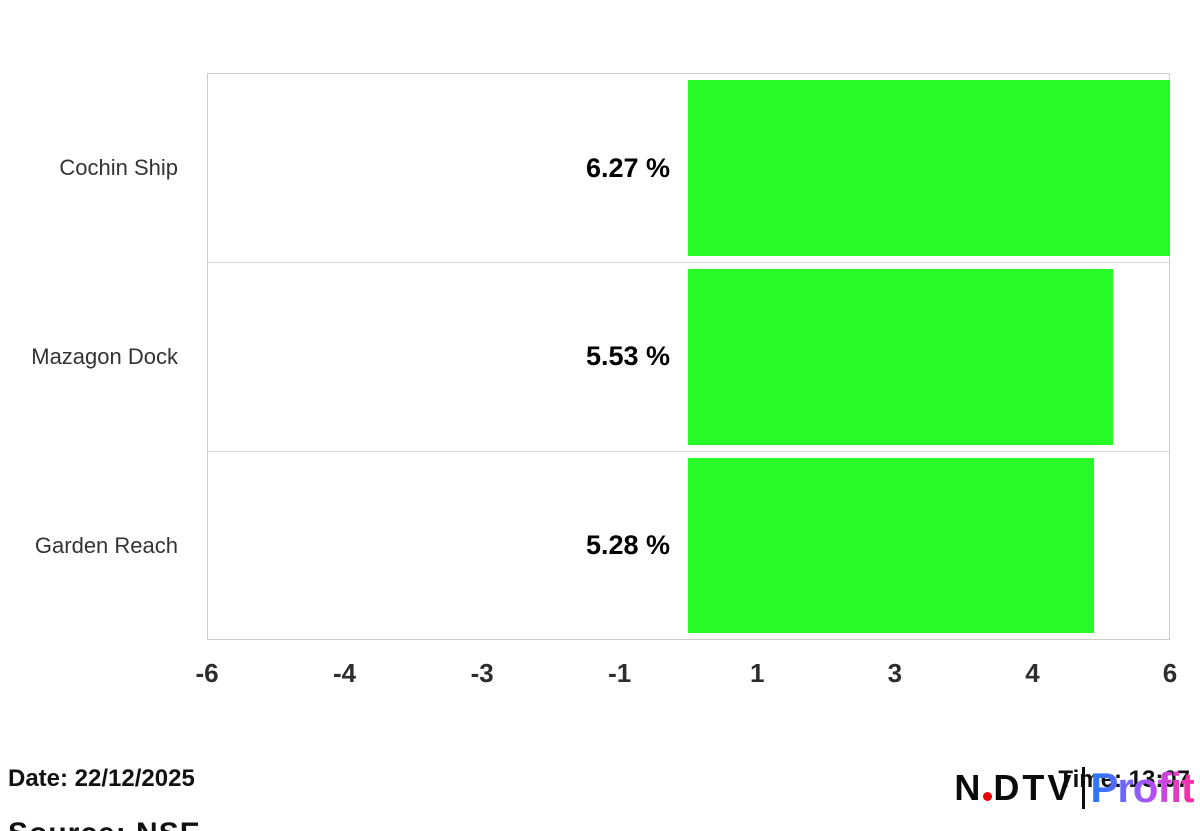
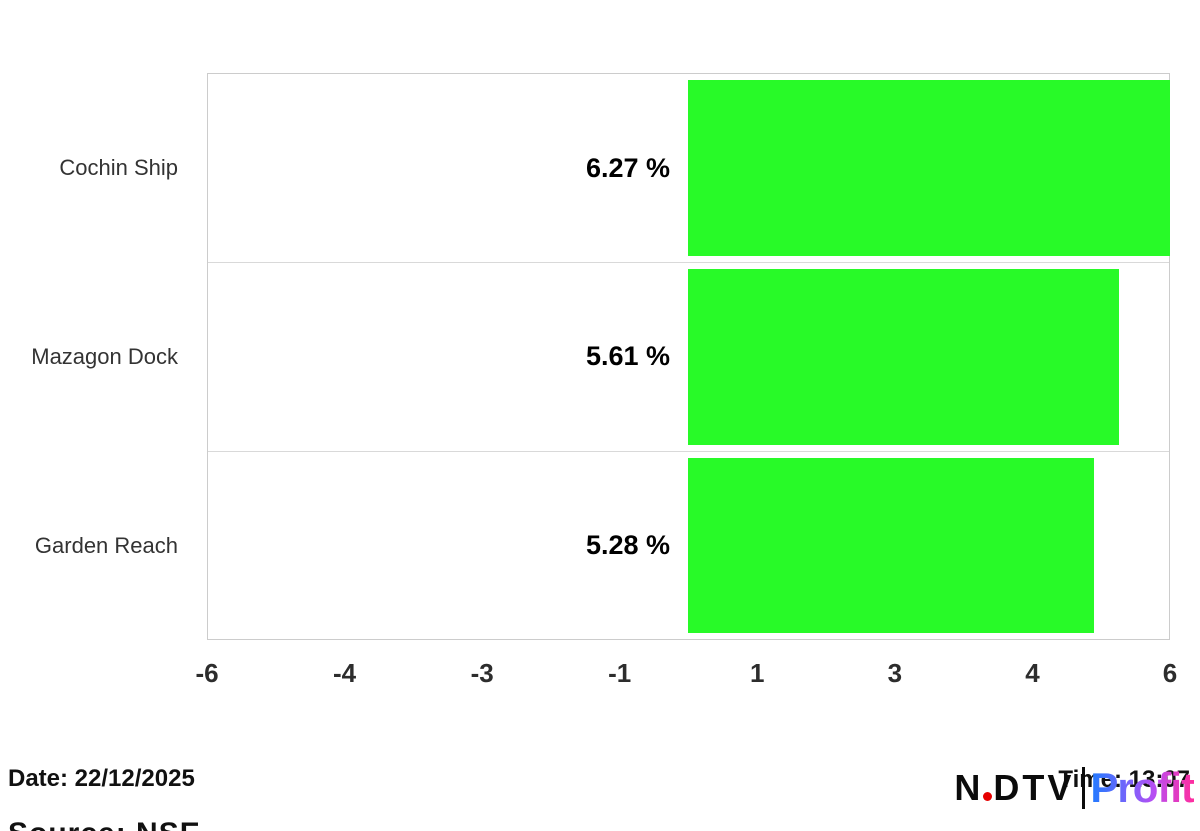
Mazagon Dock: 5.53 -> 5.61
